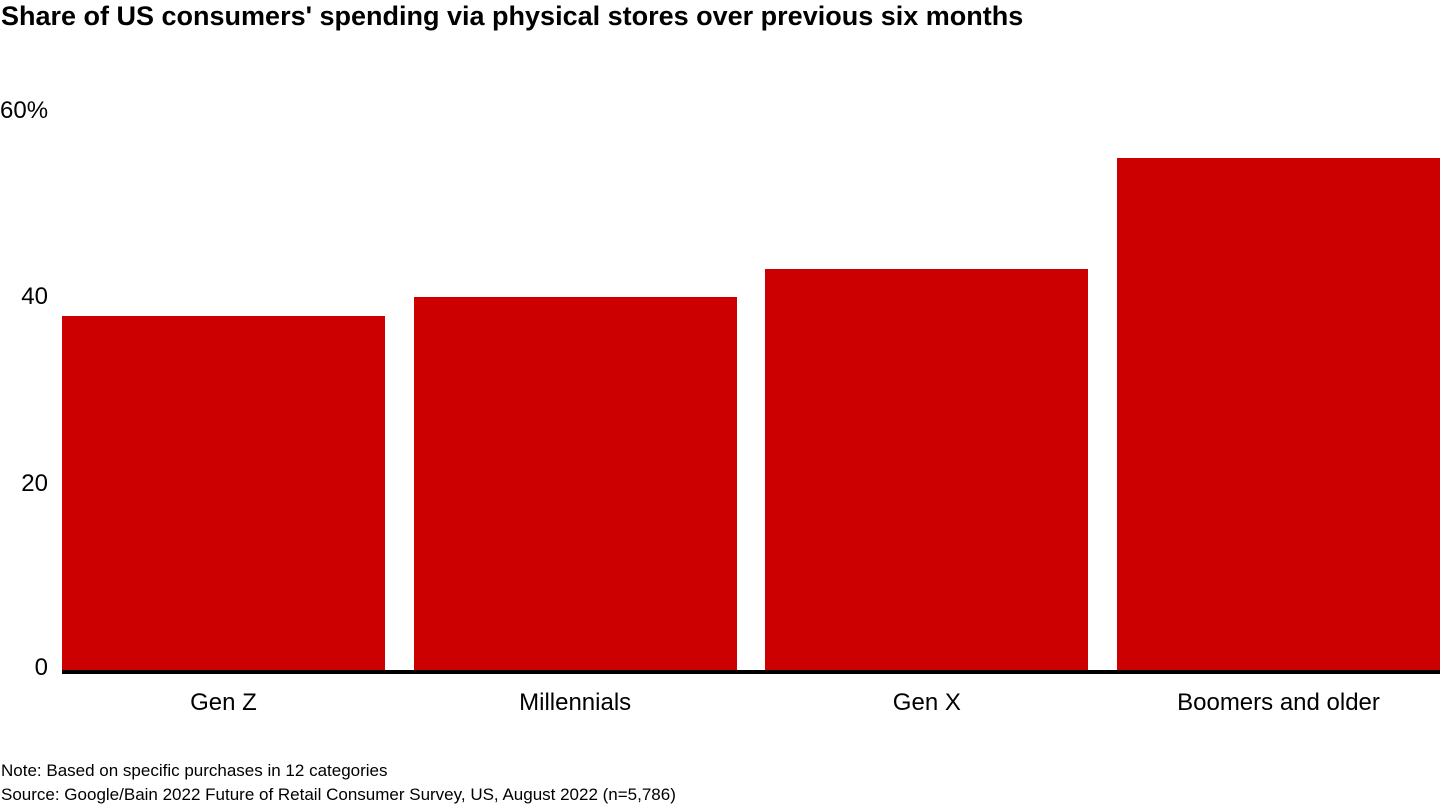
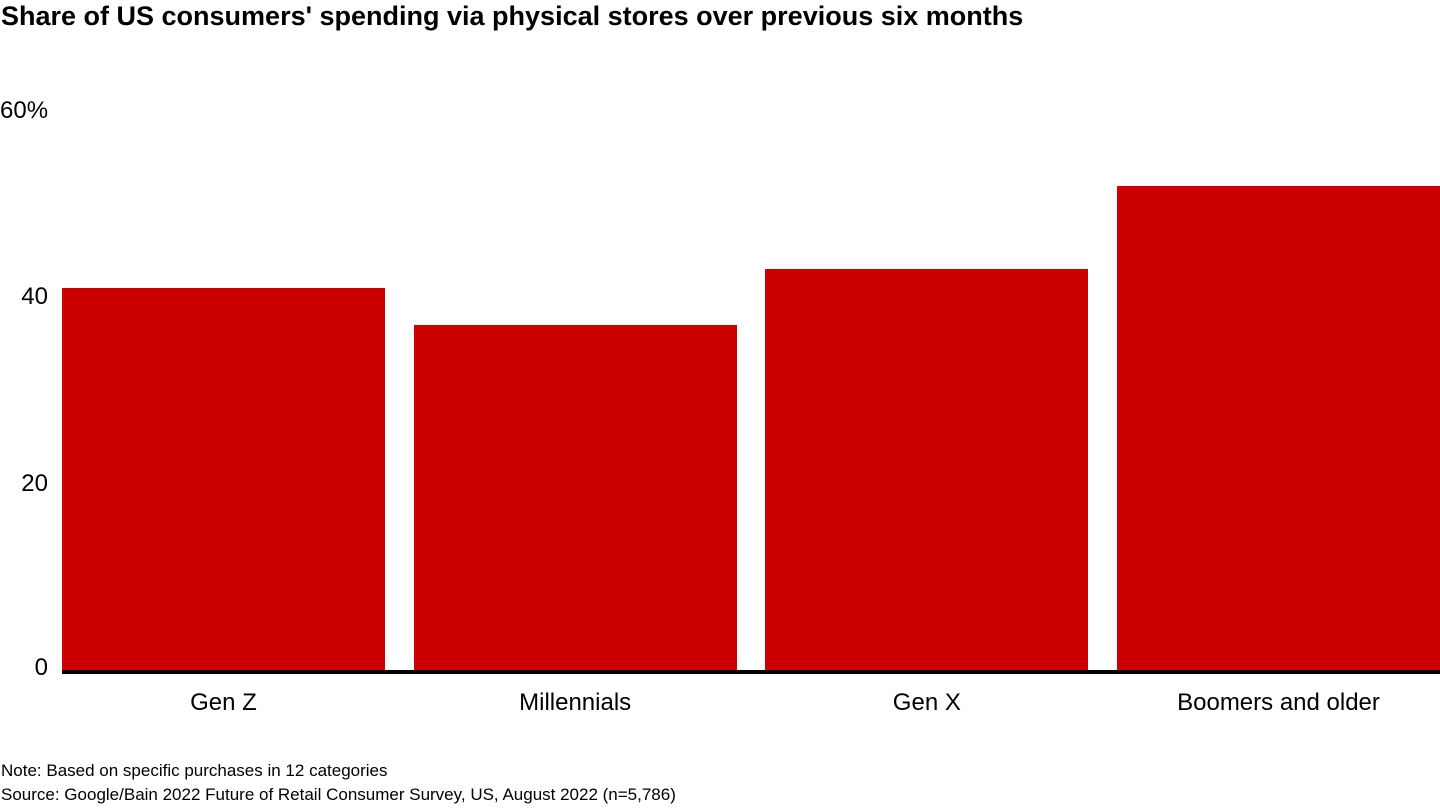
Gen Z: 38% -> 41%
Millennials: 40% -> 37%
Boomers and older: 55% -> 52%
